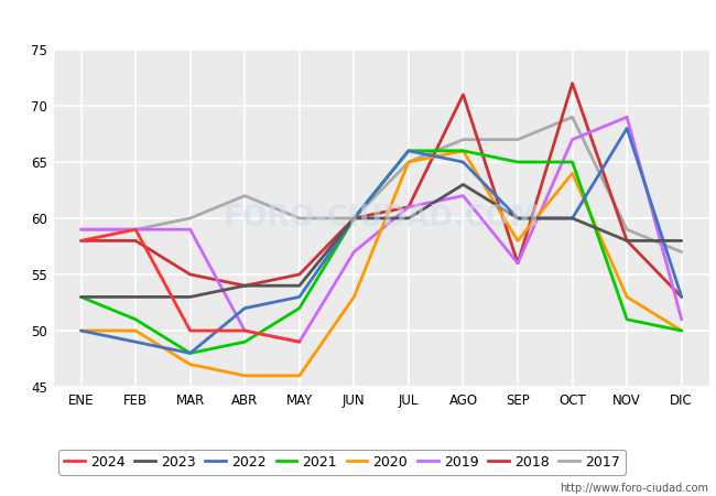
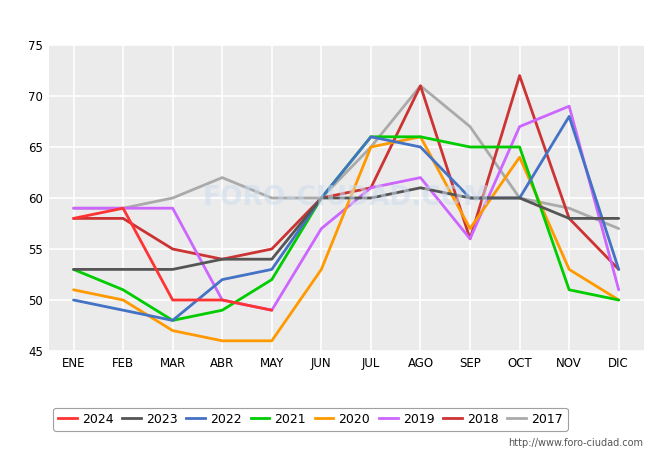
2020/ENE: 50 -> 51
2023/AGO: 63 -> 61
2017/AGO: 67 -> 71
2020/SEP: 58 -> 57
2017/OCT: 69 -> 60
